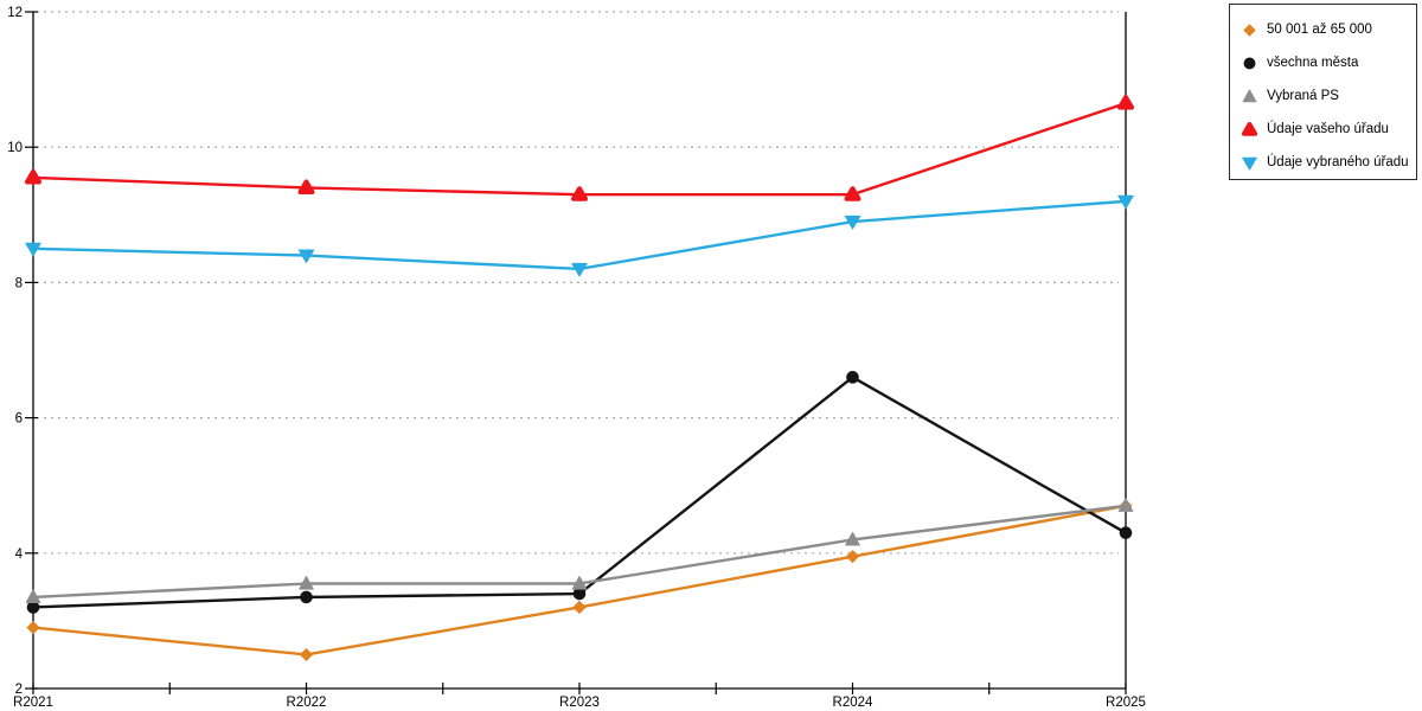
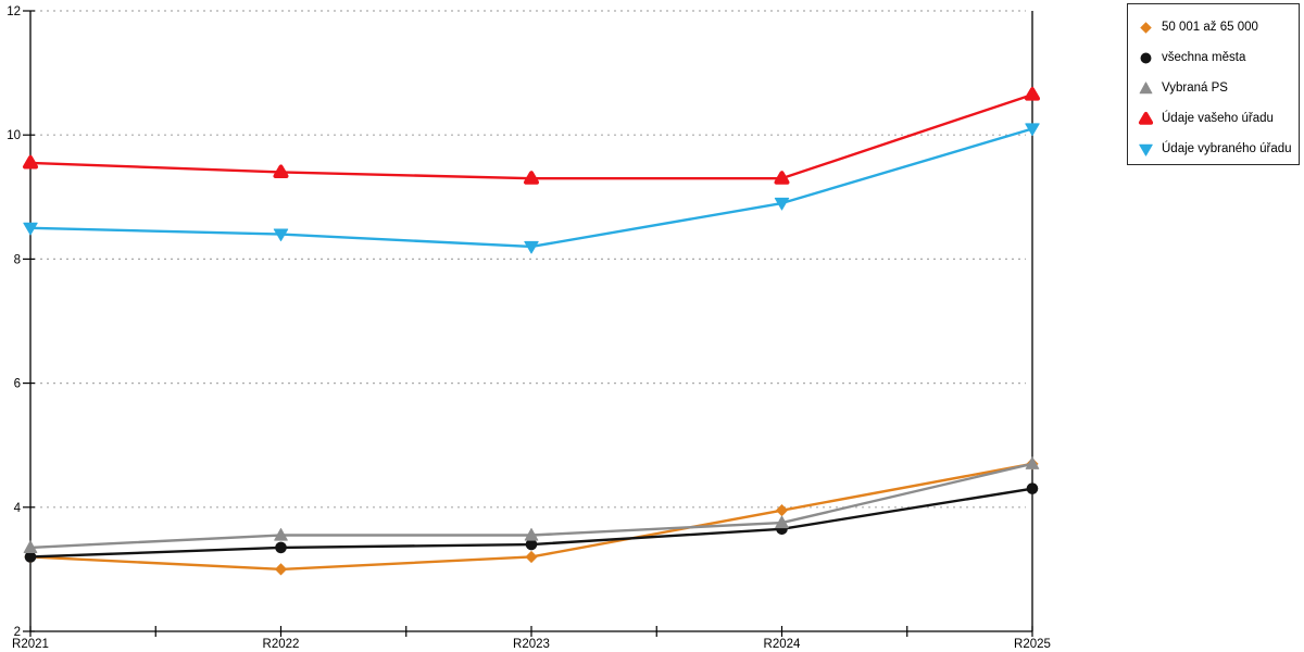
50 001 až 65 000/R2021: 2.9 -> 3.2
50 001 až 65 000/R2022: 2.5 -> 3.0
všechna města/R2024: 6.6 -> 3.6
Vybraná PS/R2024: 4.2 -> 3.8
Údaje vybraného úřadu/R2025: 9.2 -> 10.1
